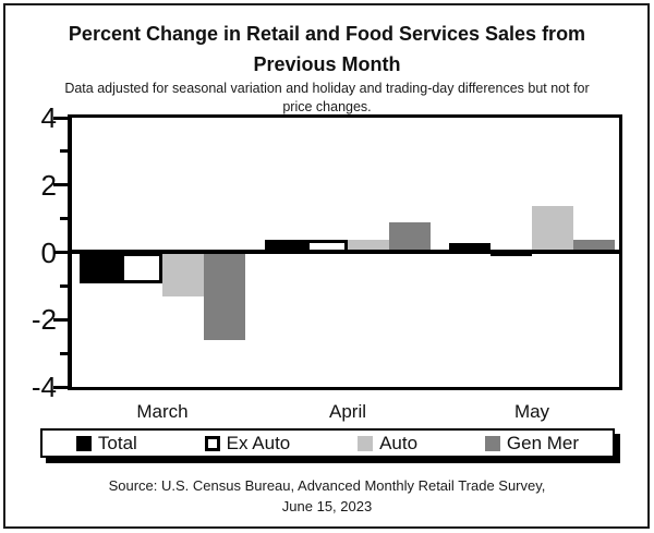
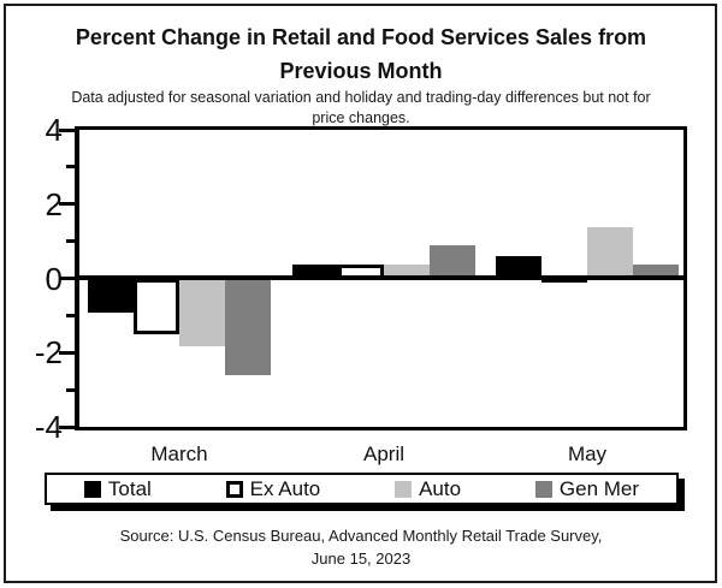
Ex Auto/March: -0.9 -> -1.5
Auto/March: -1.3 -> -1.8
Total/May: 0.3 -> 0.6
